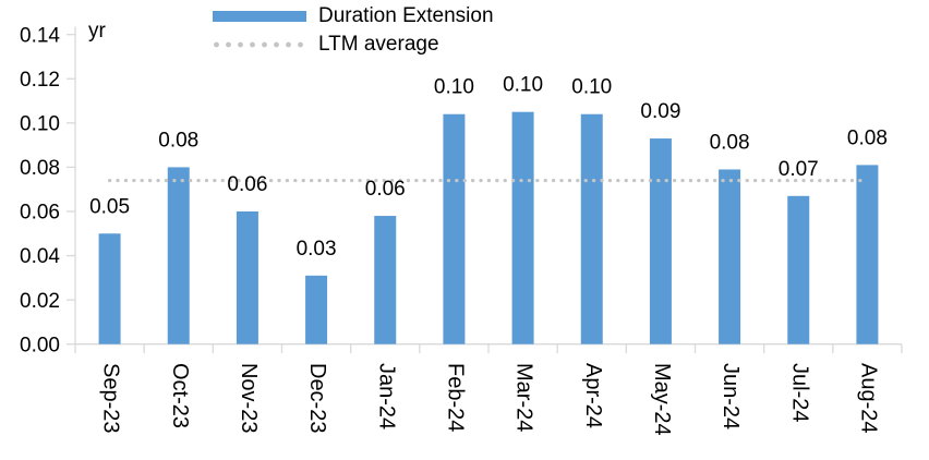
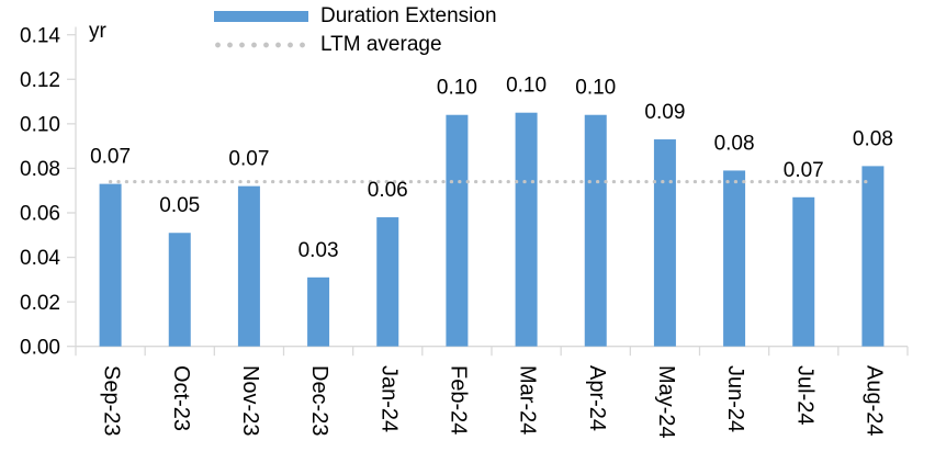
Sep-23: 0.05 -> 0.07
Oct-23: 0.08 -> 0.05
Nov-23: 0.06 -> 0.07
